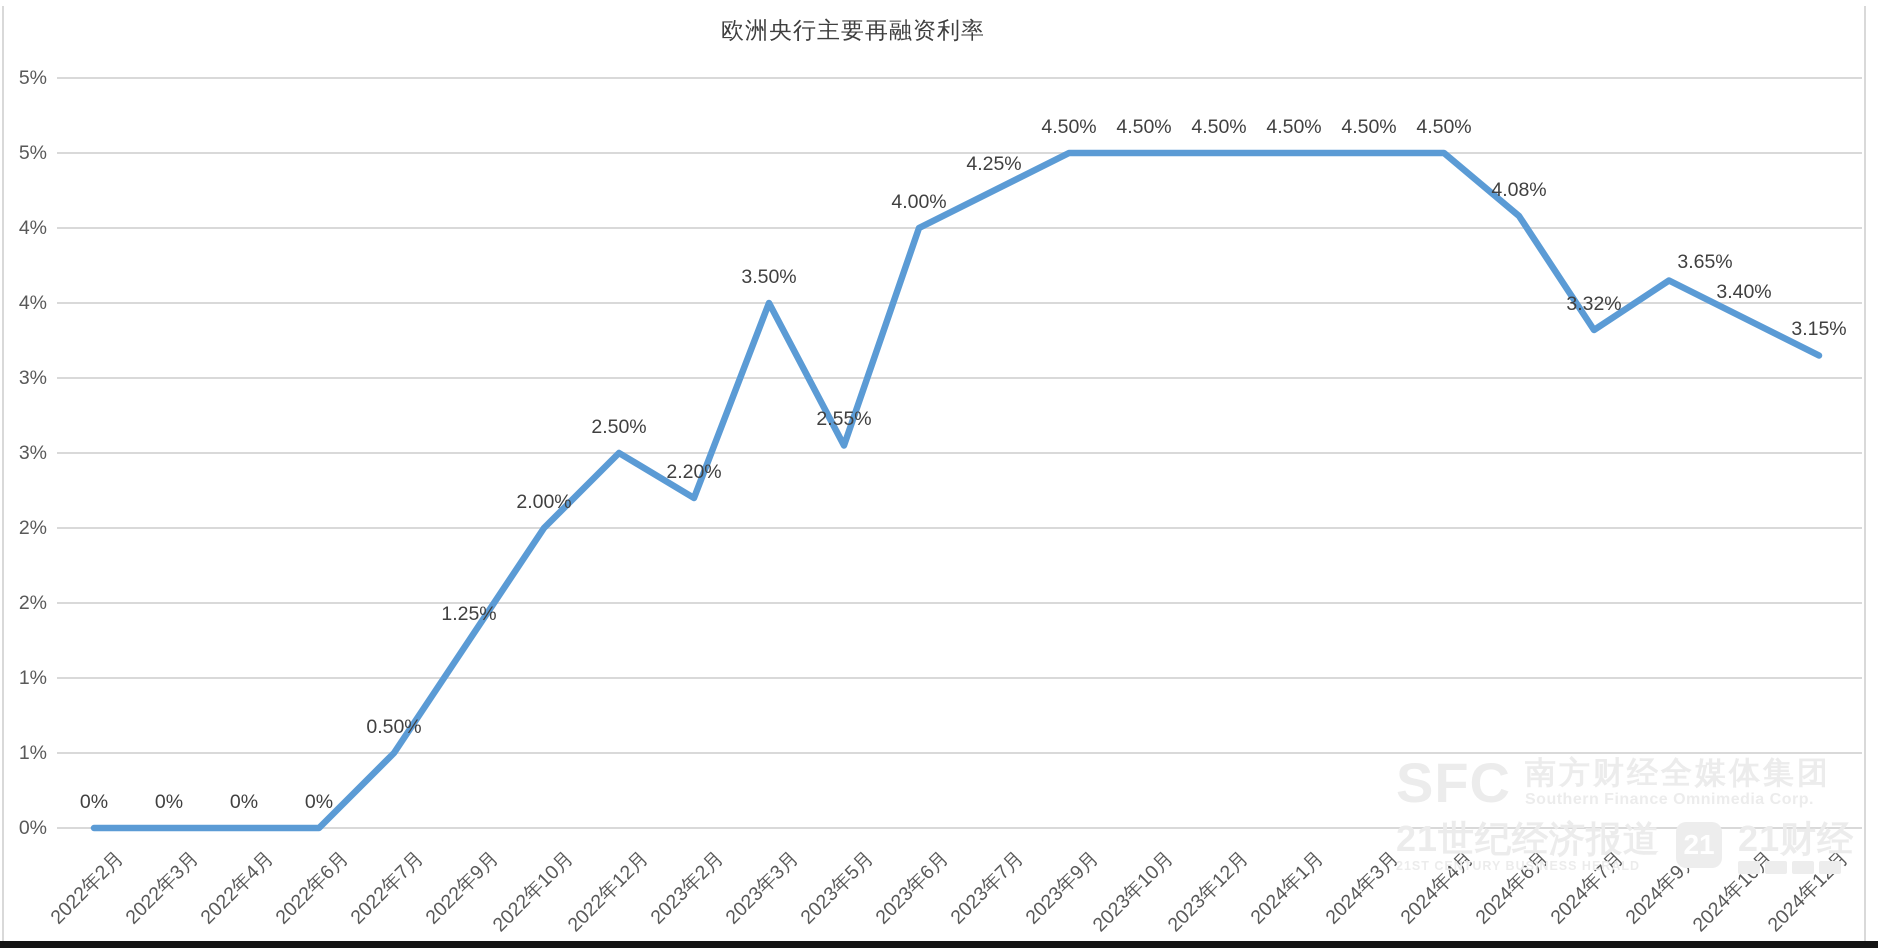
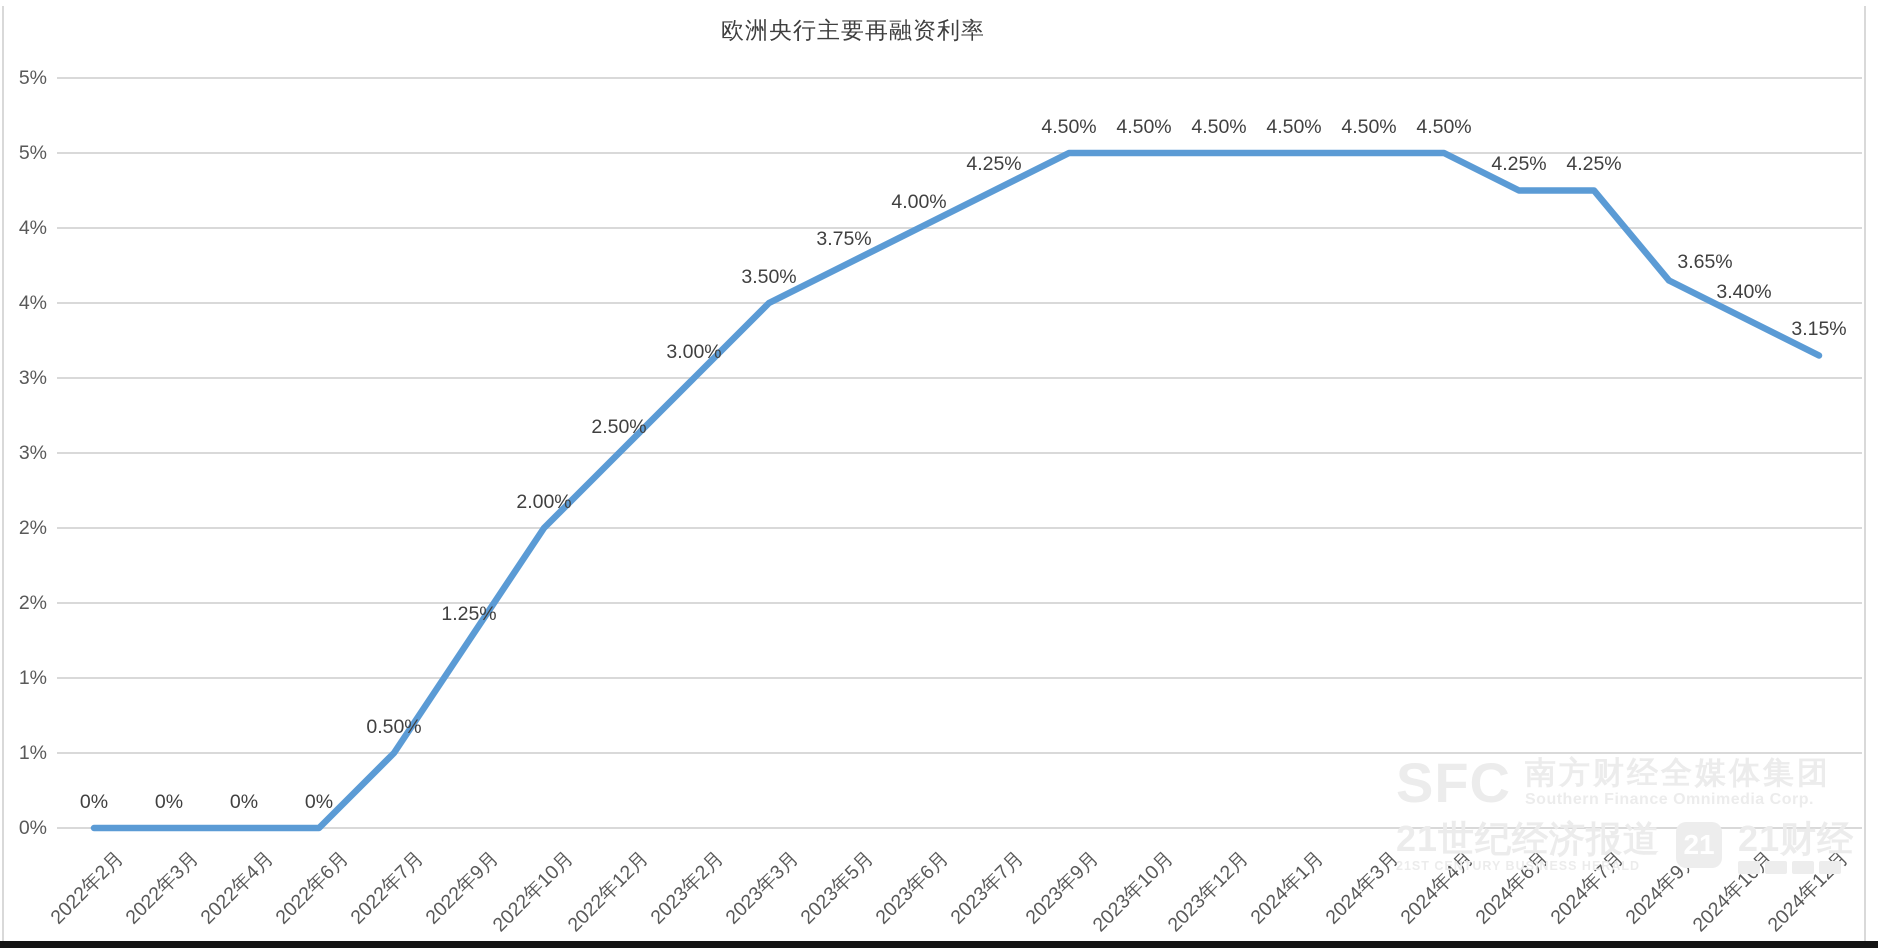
2023年2月: 2.20% -> 3.00%
2023年5月: 2.55% -> 3.75%
2024年6月: 4.08% -> 4.25%
2024年7月: 3.32% -> 4.25%
